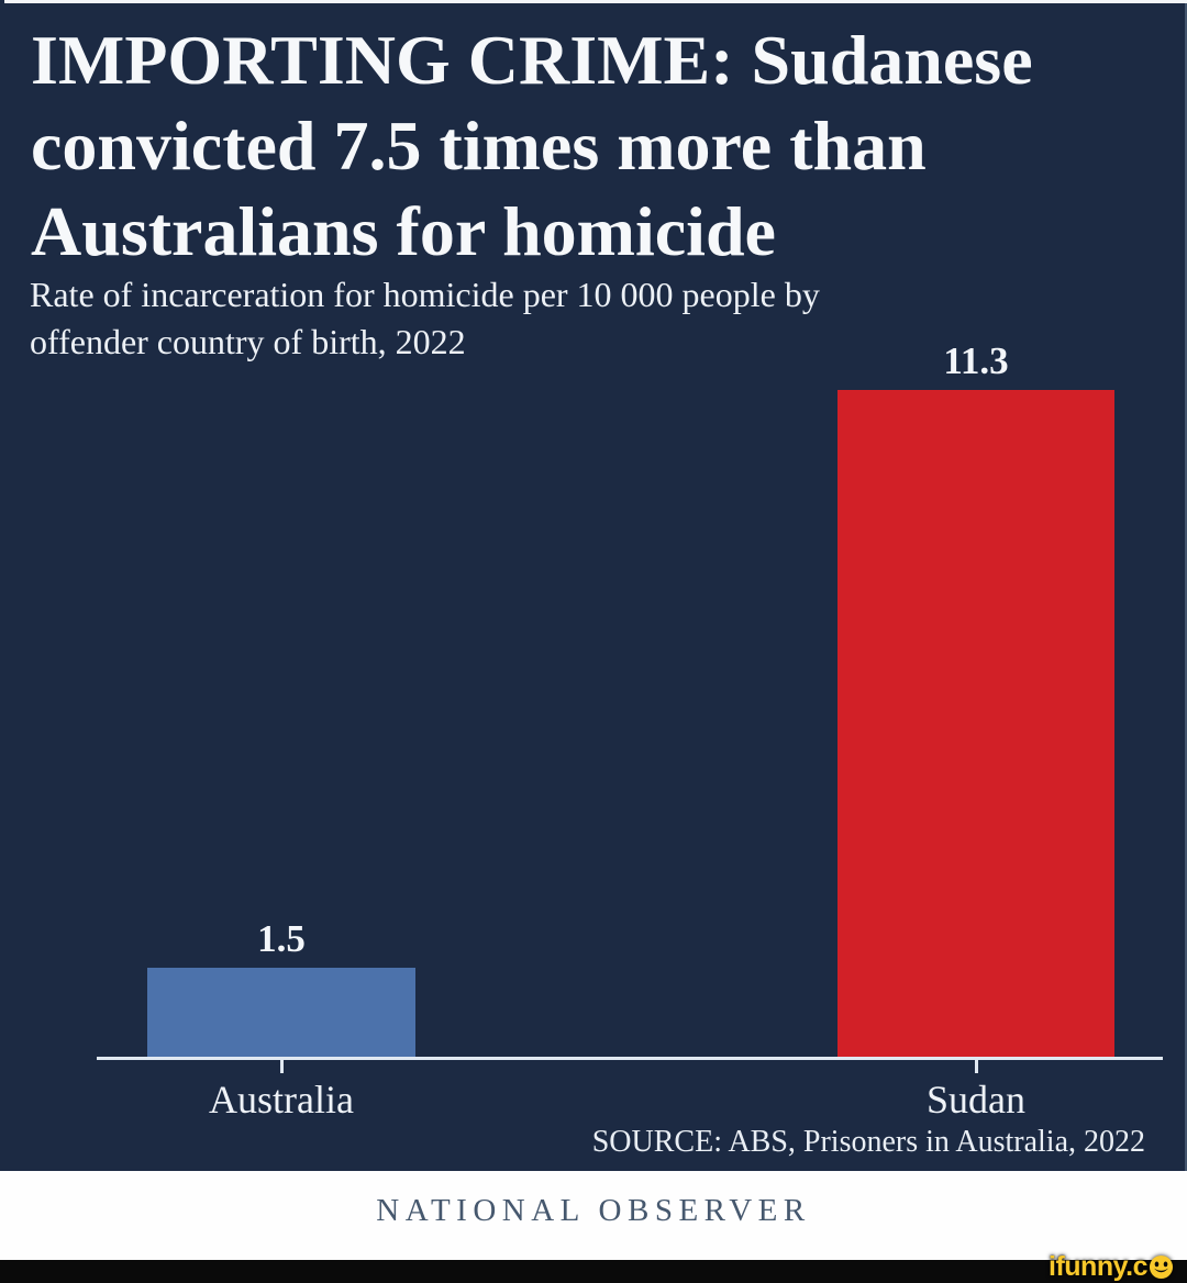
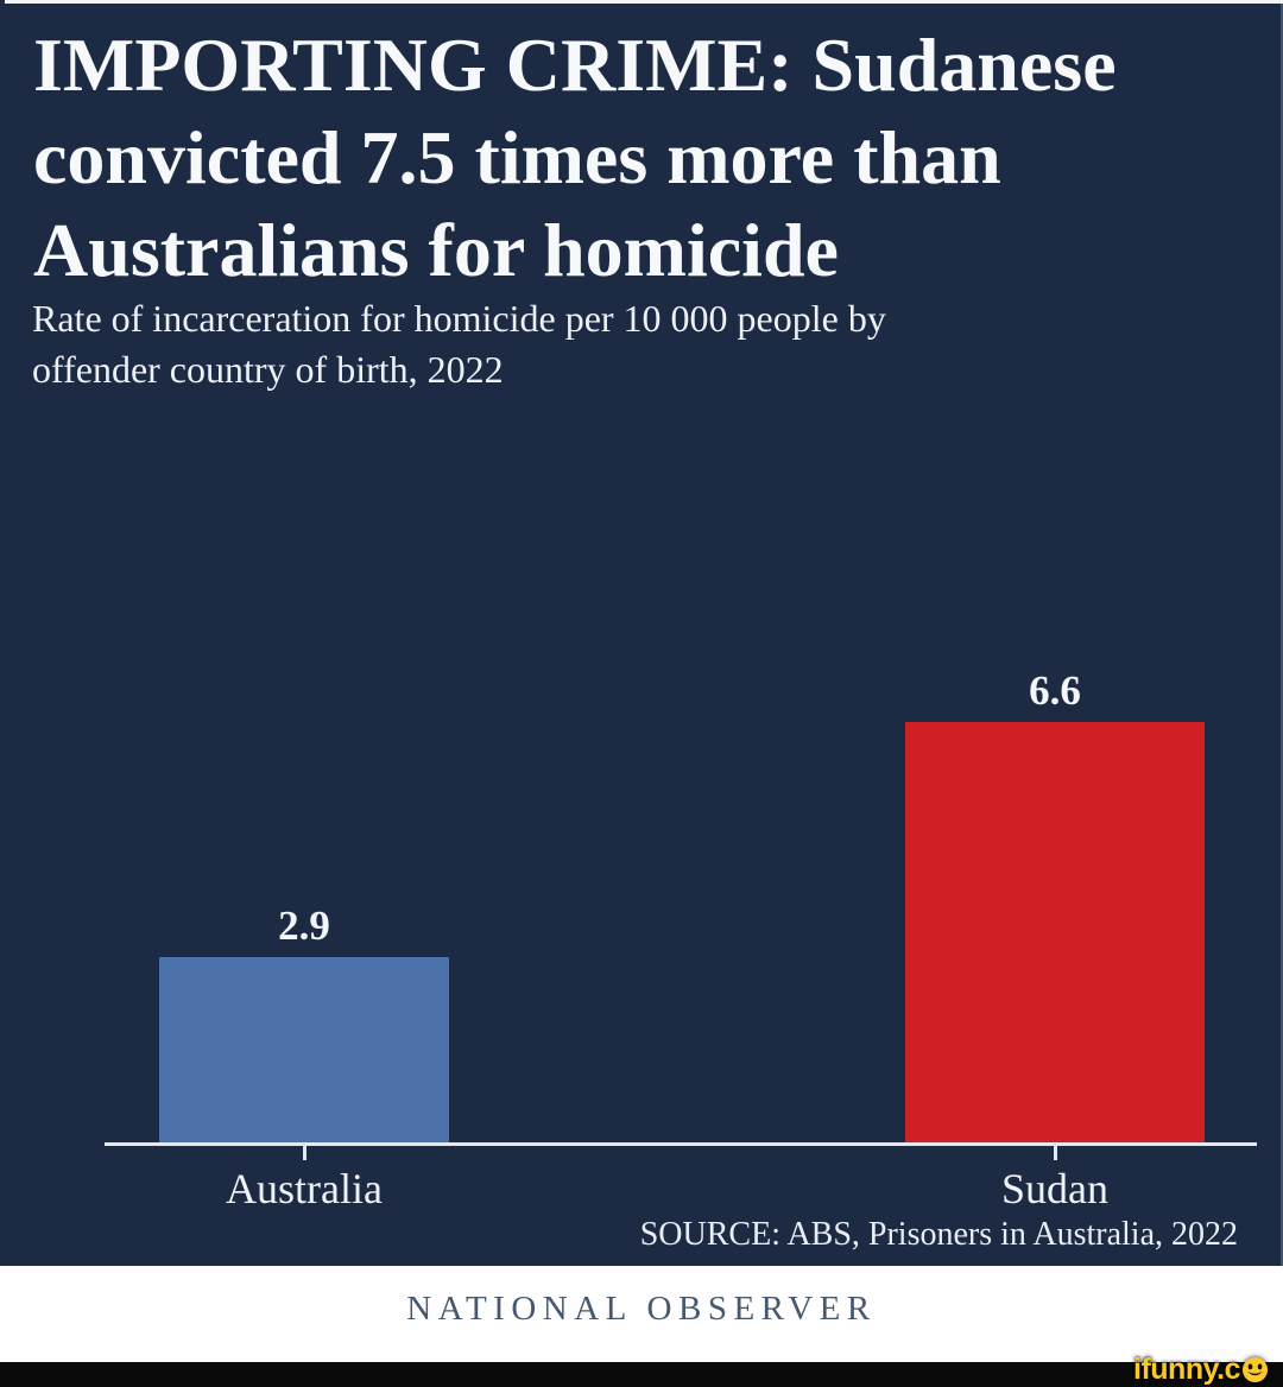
Australia: 1.5 -> 2.9
Sudan: 11.3 -> 6.6
